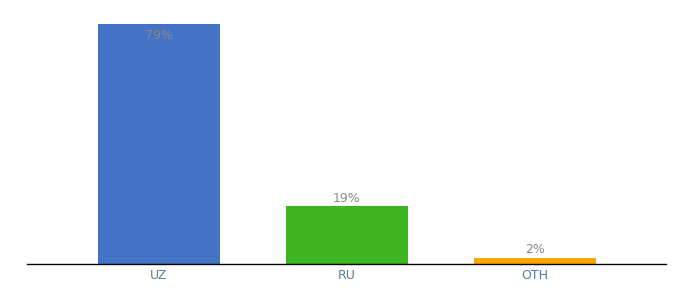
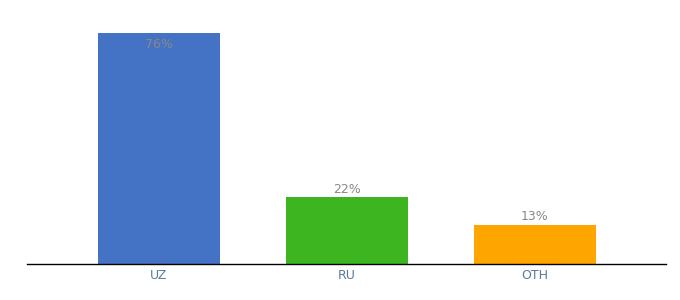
UZ: 79% -> 76%
RU: 19% -> 22%
OTH: 2% -> 13%
